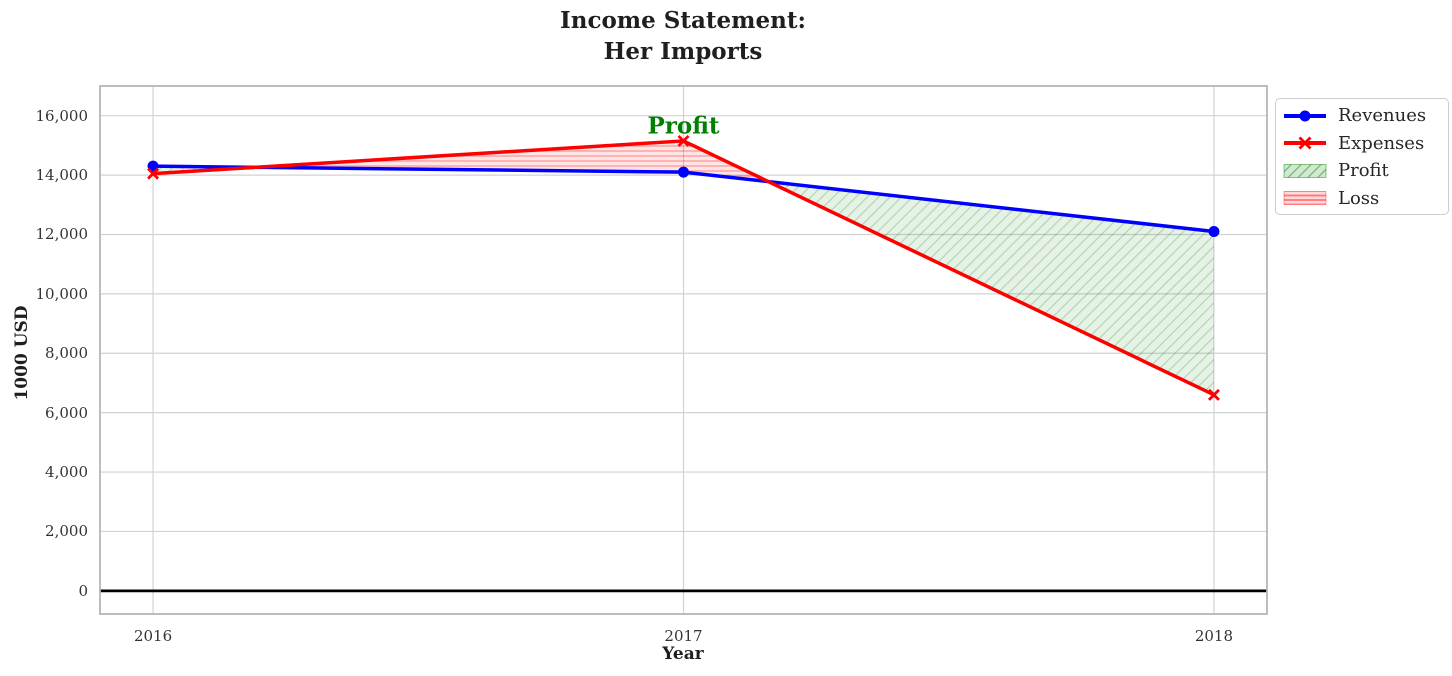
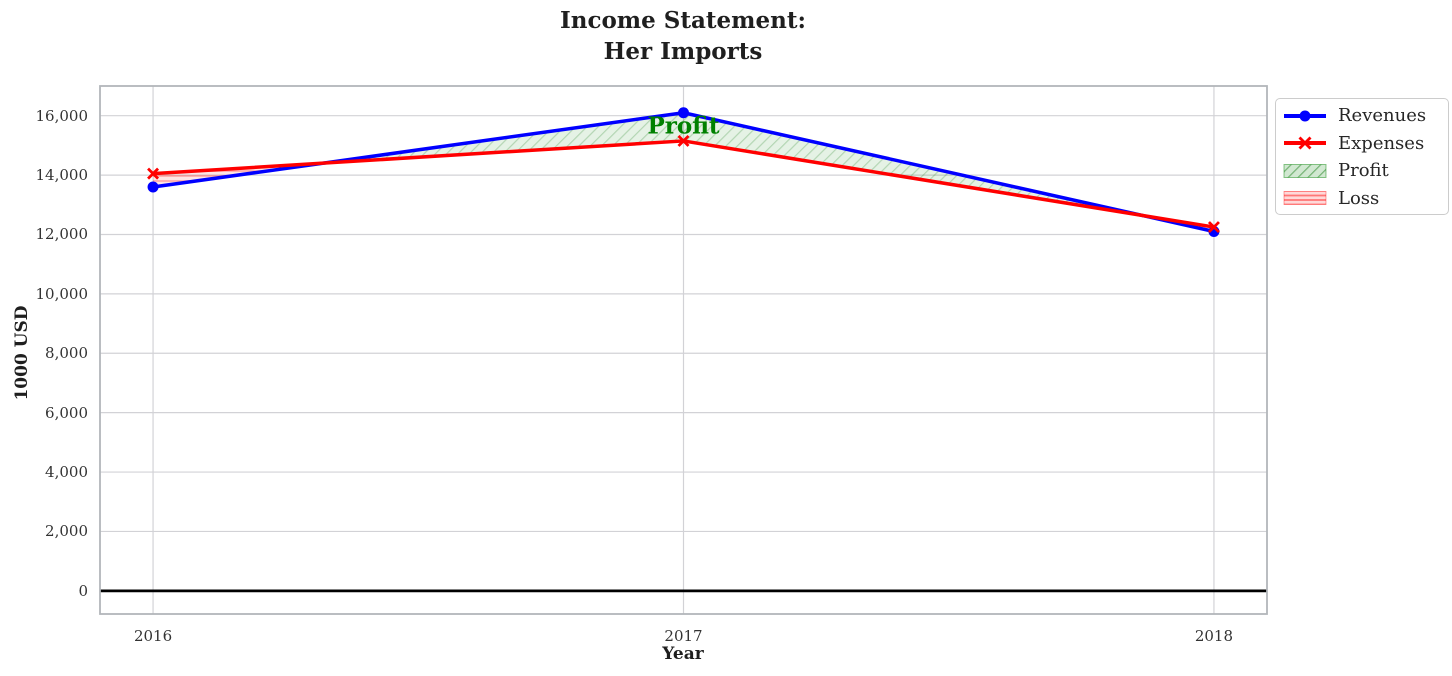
Revenues/2016: 14300 -> 13600
Revenues/2017: 14100 -> 16100
Expenses/2018: 6600 -> 12200
